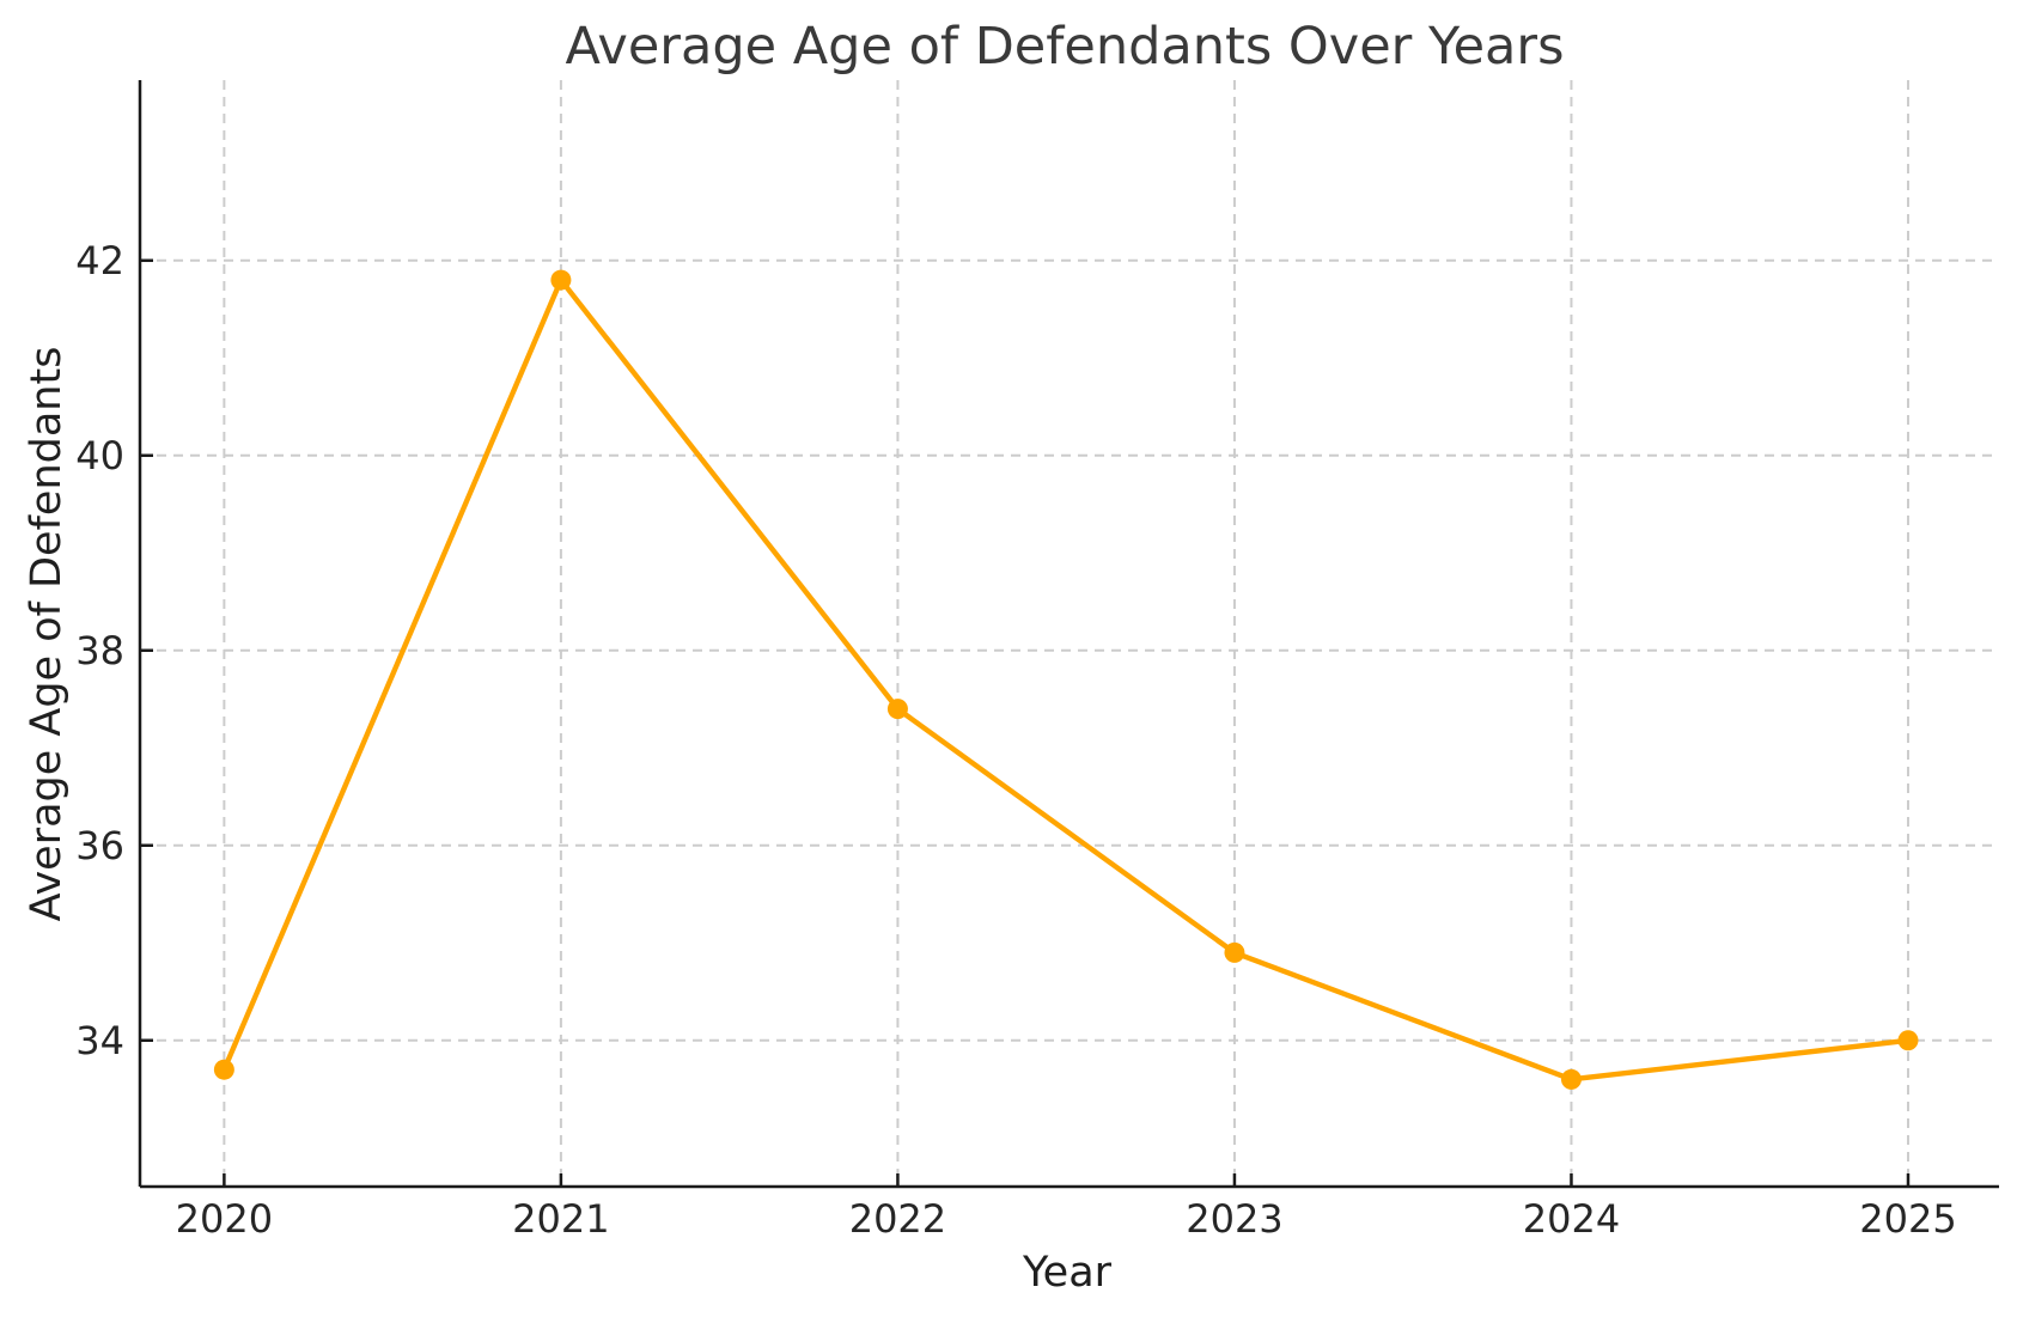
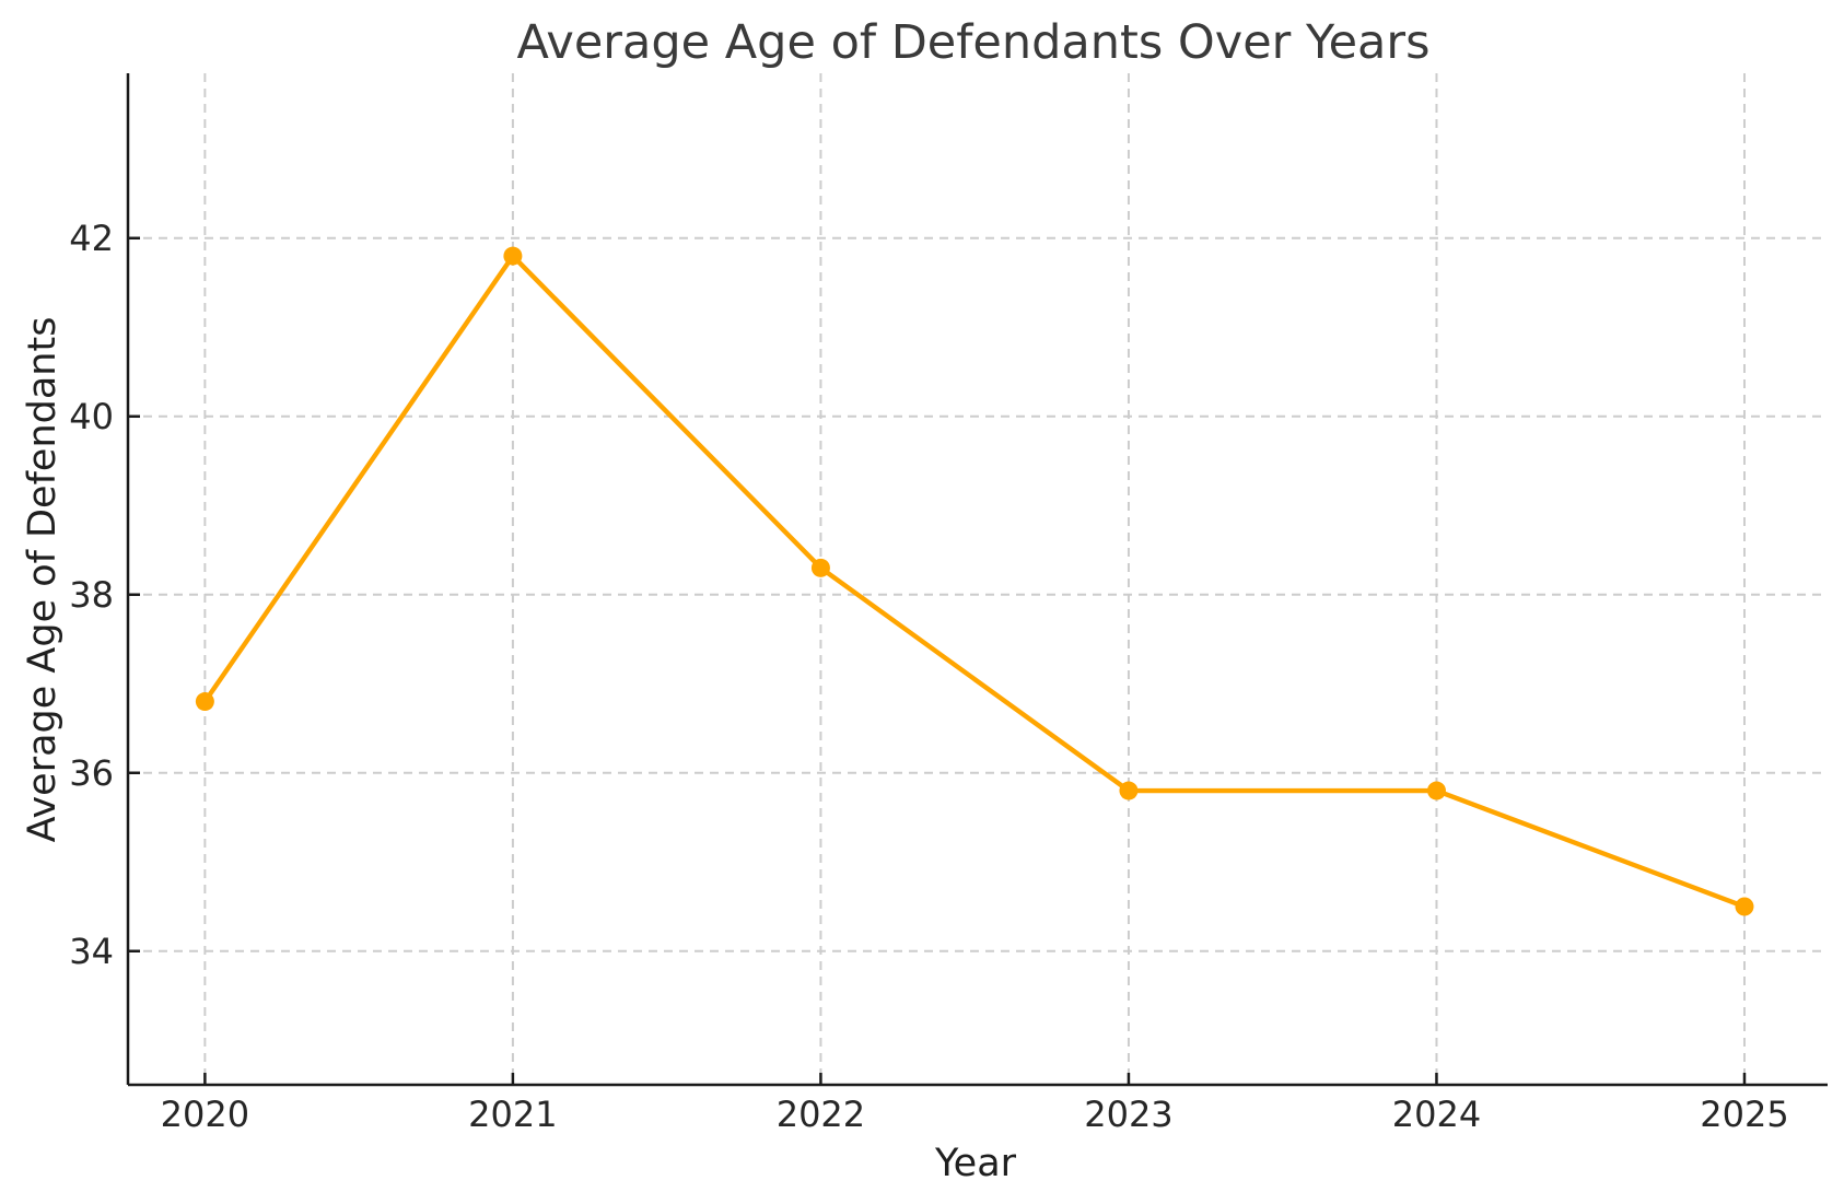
2020: 33.7 -> 36.8
2022: 37.4 -> 38.3
2023: 34.9 -> 35.8
2024: 33.6 -> 35.8
2025: 34.0 -> 34.5
